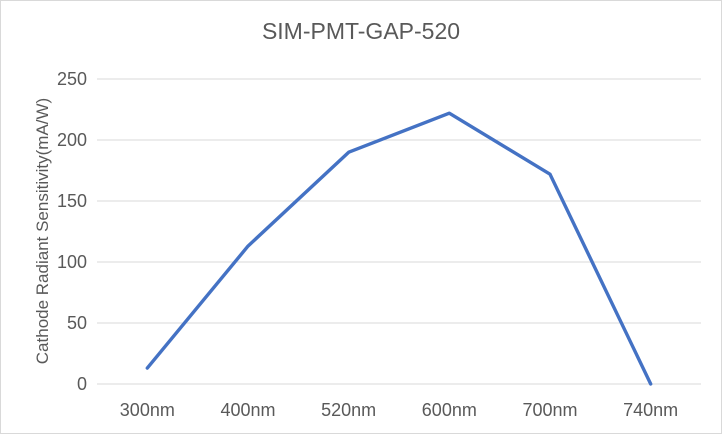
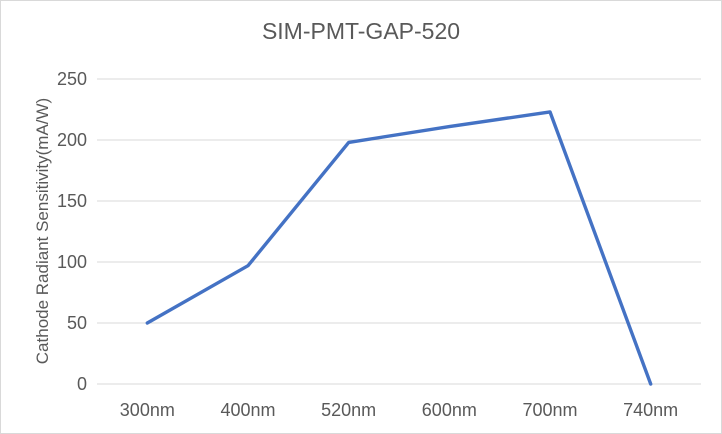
300nm: 13 -> 50
400nm: 113 -> 97
520nm: 190 -> 198
600nm: 222 -> 211
700nm: 172 -> 223
